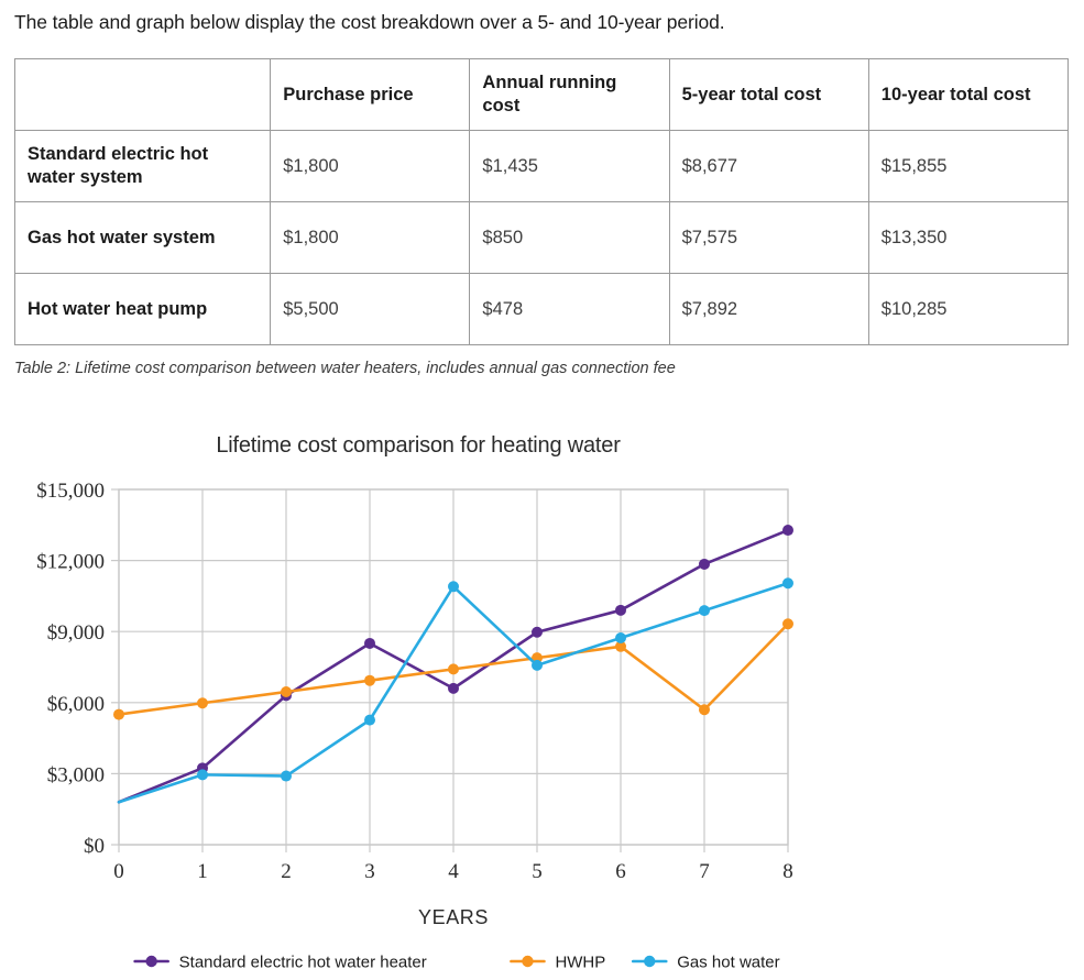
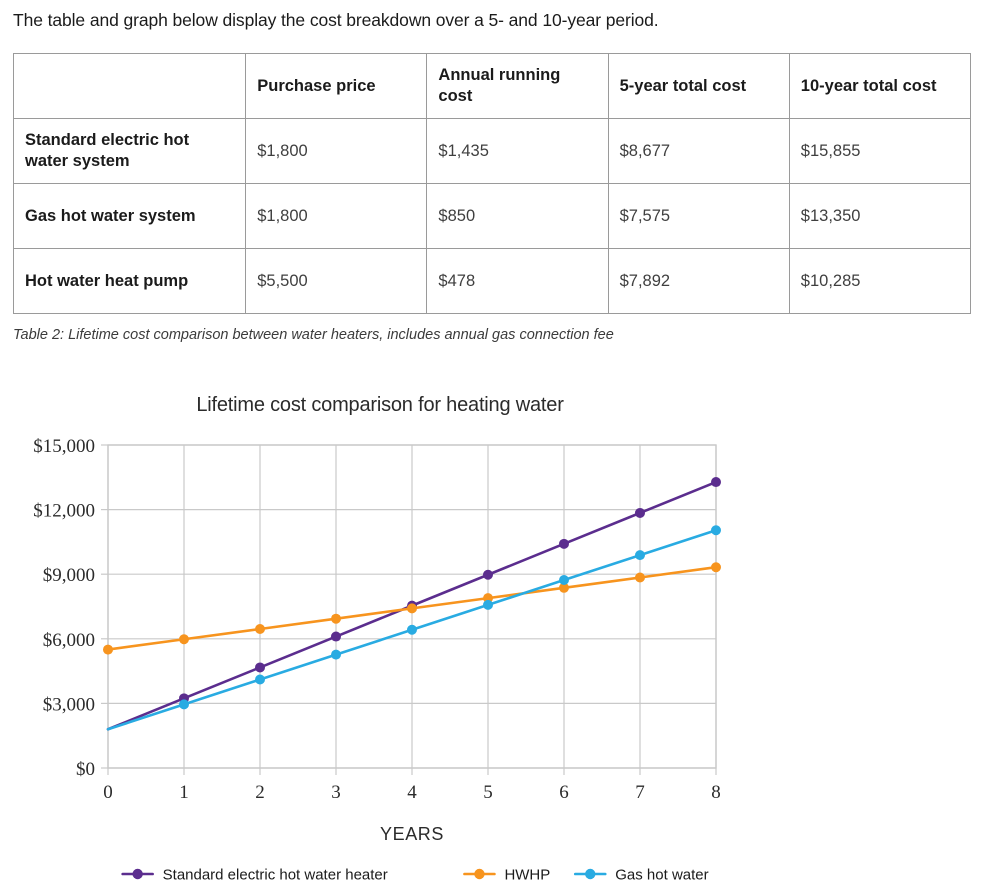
Standard electric hot water heater/2: $6300 -> $4700
Gas hot water/2: $2900 -> $4100
Standard electric hot water heater/3: $8500 -> $6100
Standard electric hot water heater/4: $6600 -> $7500
Gas hot water/4: $10900 -> $6400
Standard electric hot water heater/6: $9900 -> $10400
HWHP/7: $5700 -> $8800
